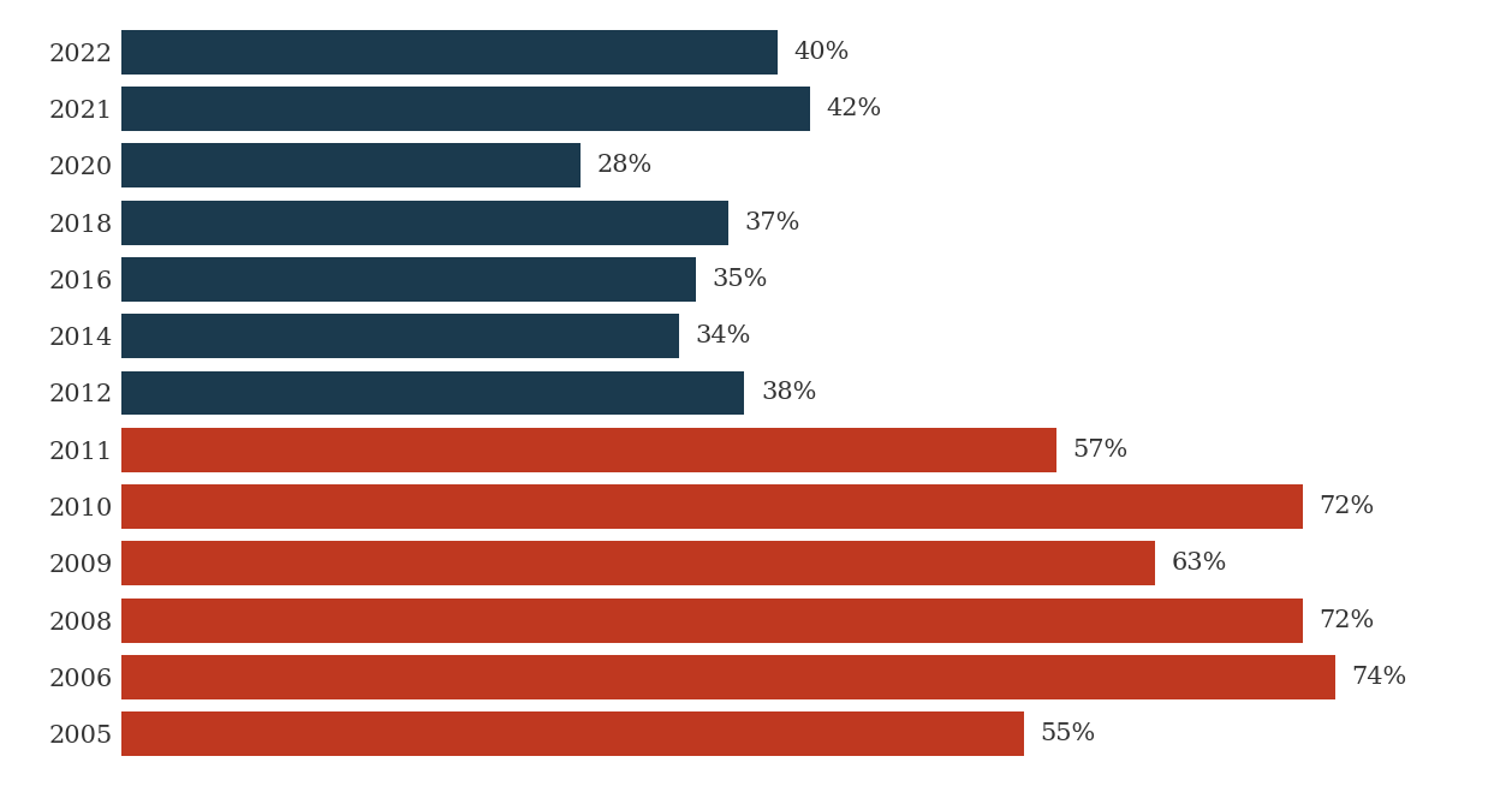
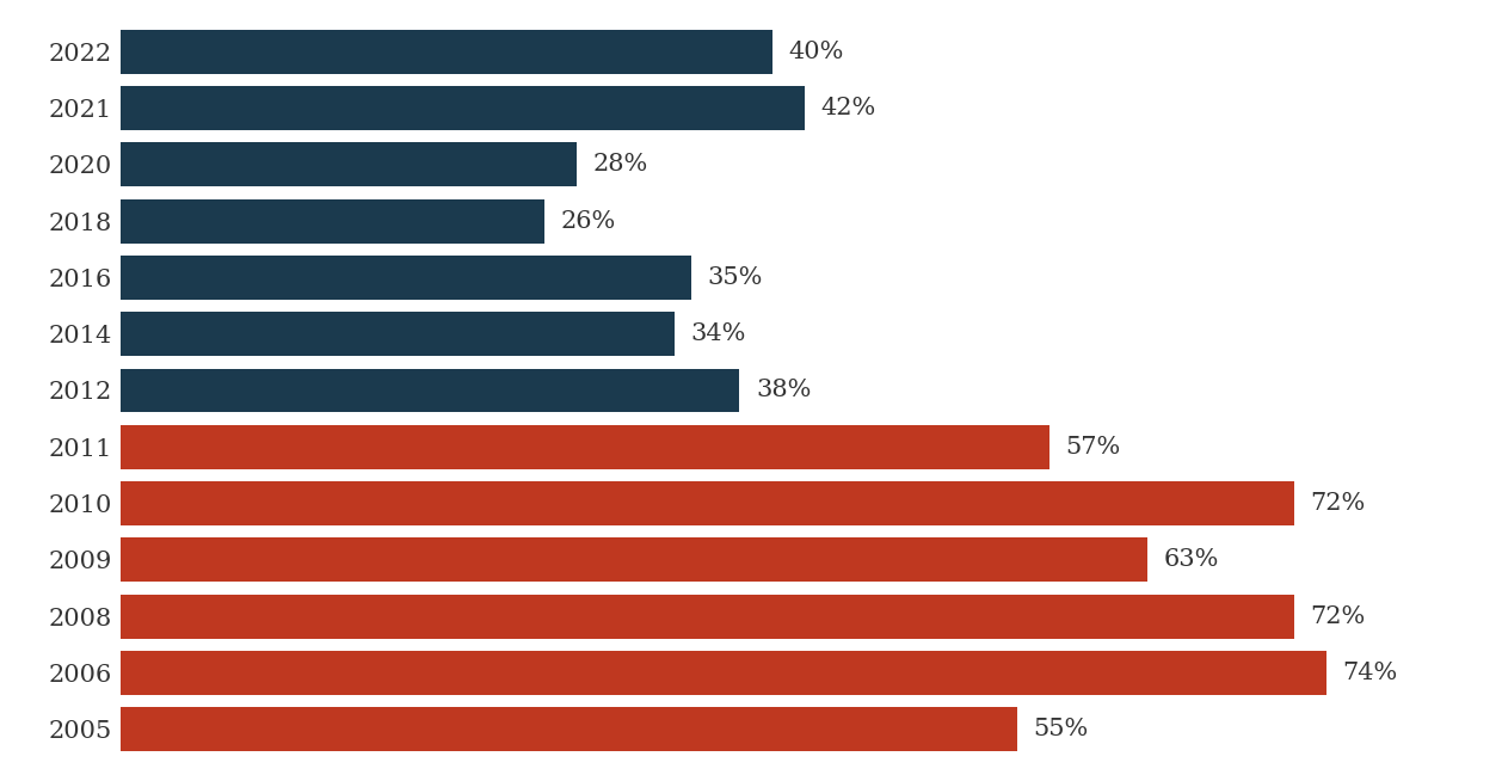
2018: 37% -> 26%
